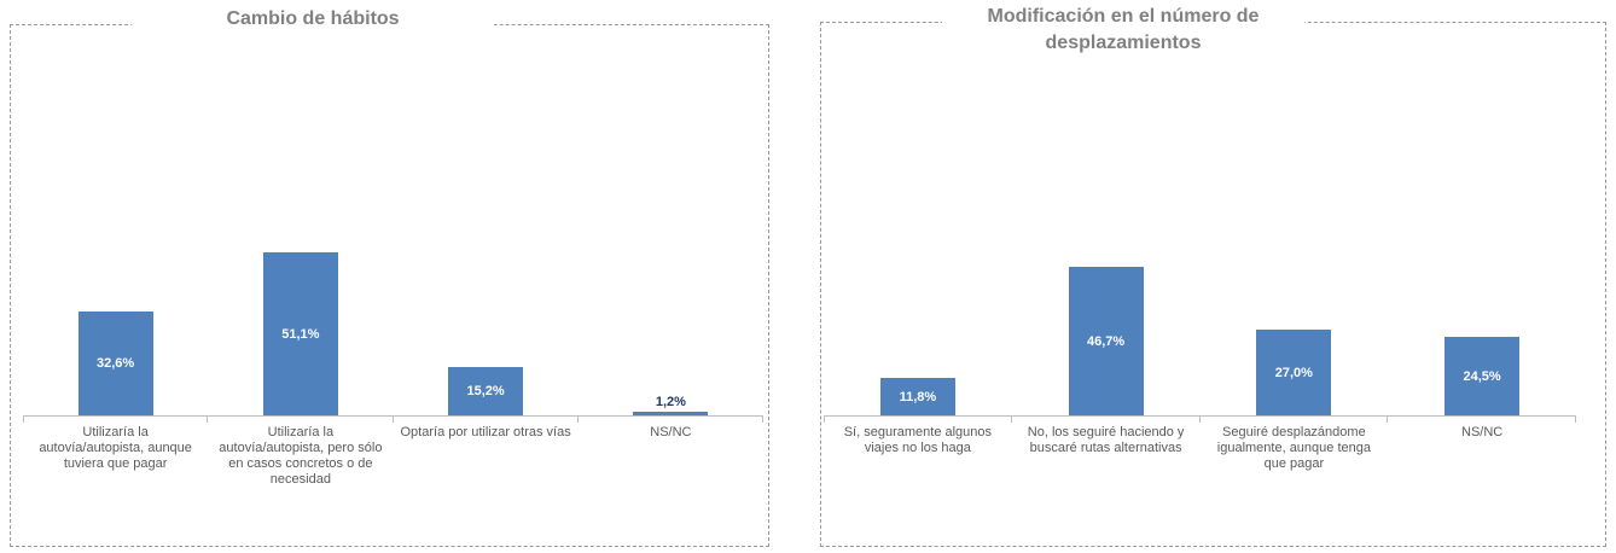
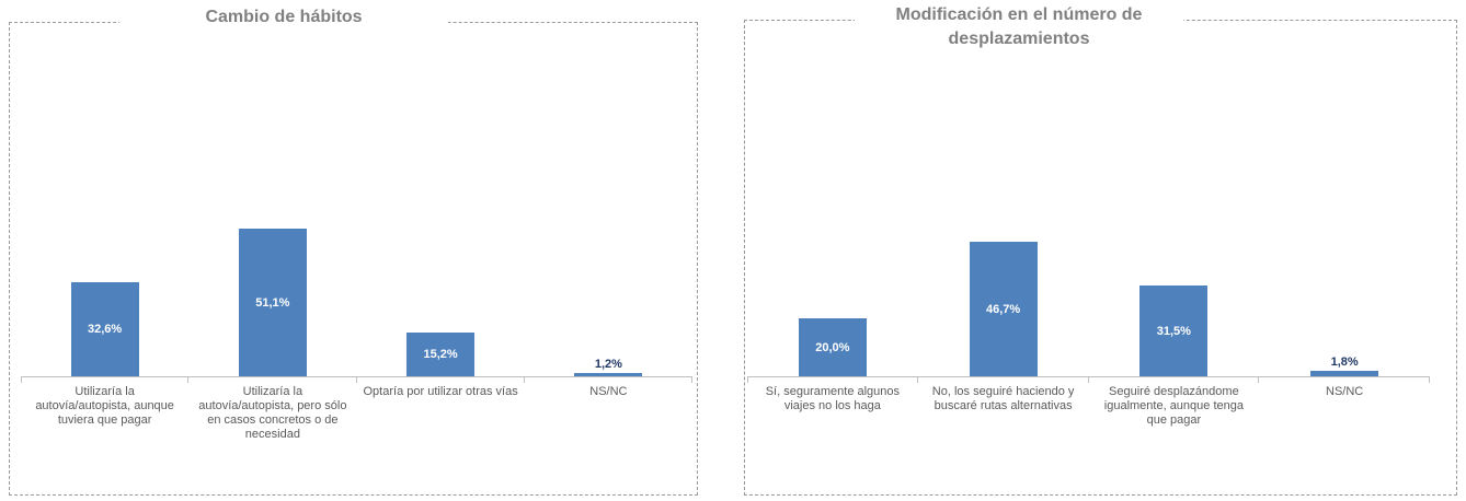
Modificación en el número de desplazamientos/Sí, seguramente algunos viajes no los haga: 11,8% -> 20,0%
Modificación en el número de desplazamientos/Seguiré desplazándome igualmente, aunque tenga que pagar: 27,0% -> 31,5%
Modificación en el número de desplazamientos/NS/NC: 24,5% -> 1,8%
